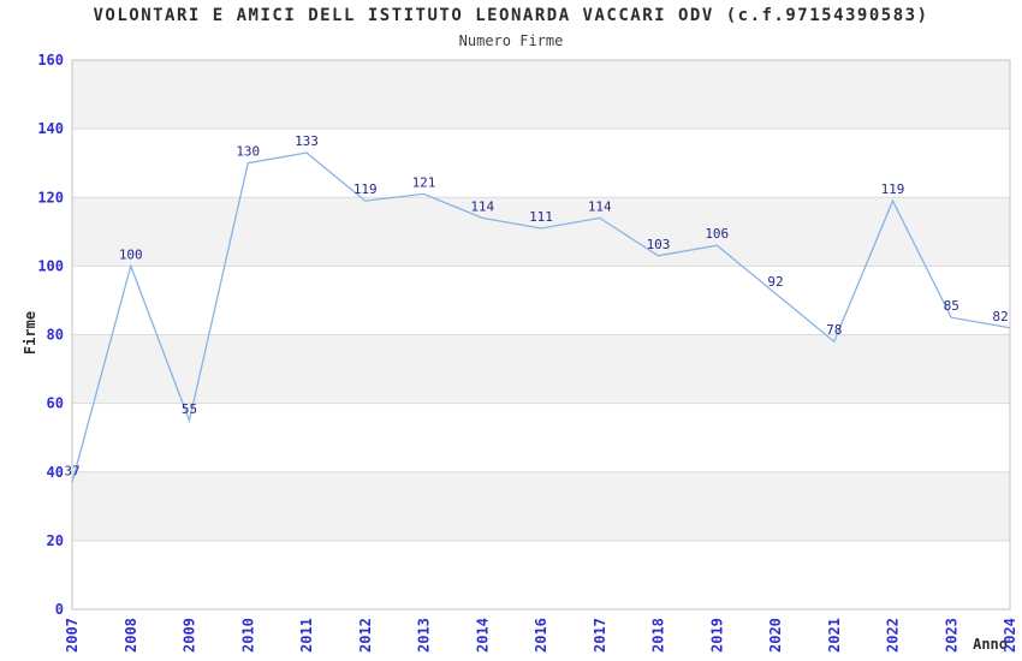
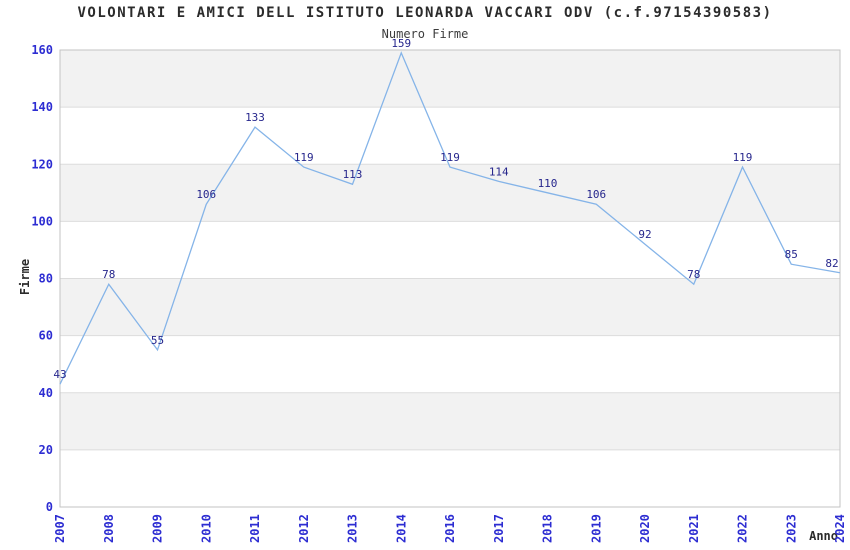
2007: 37 -> 43
2008: 100 -> 78
2010: 130 -> 106
2013: 121 -> 113
2014: 114 -> 159
2016: 111 -> 119
2018: 103 -> 110
